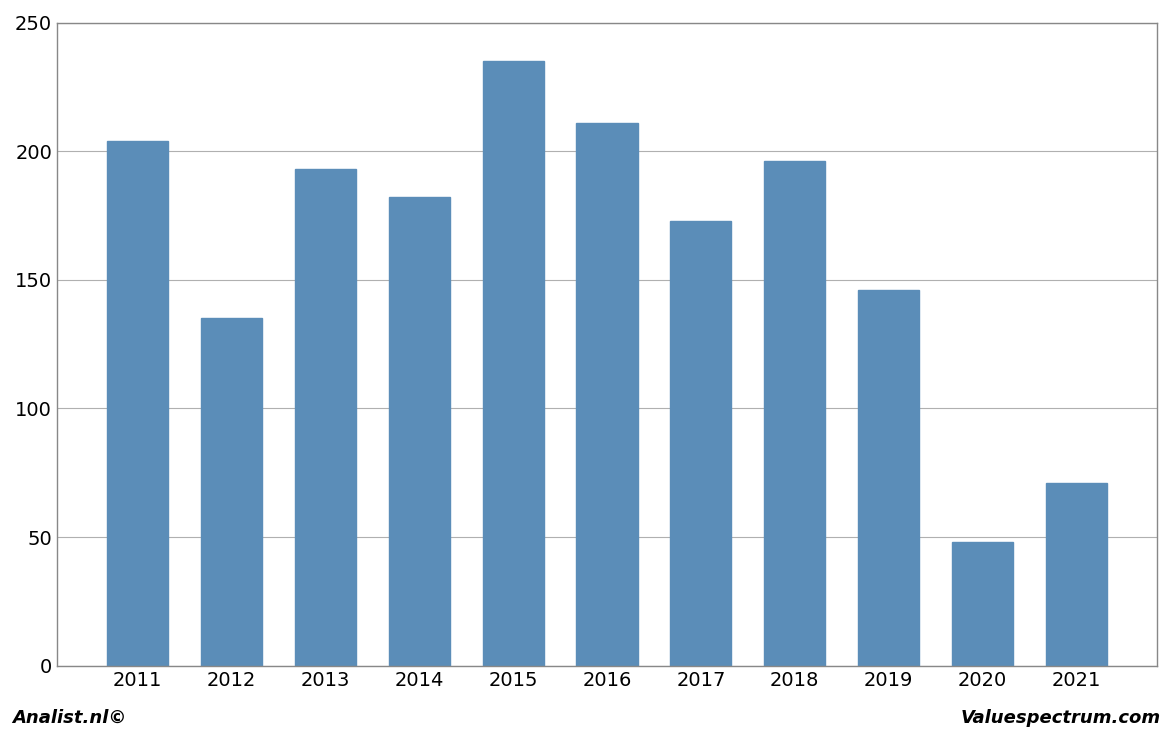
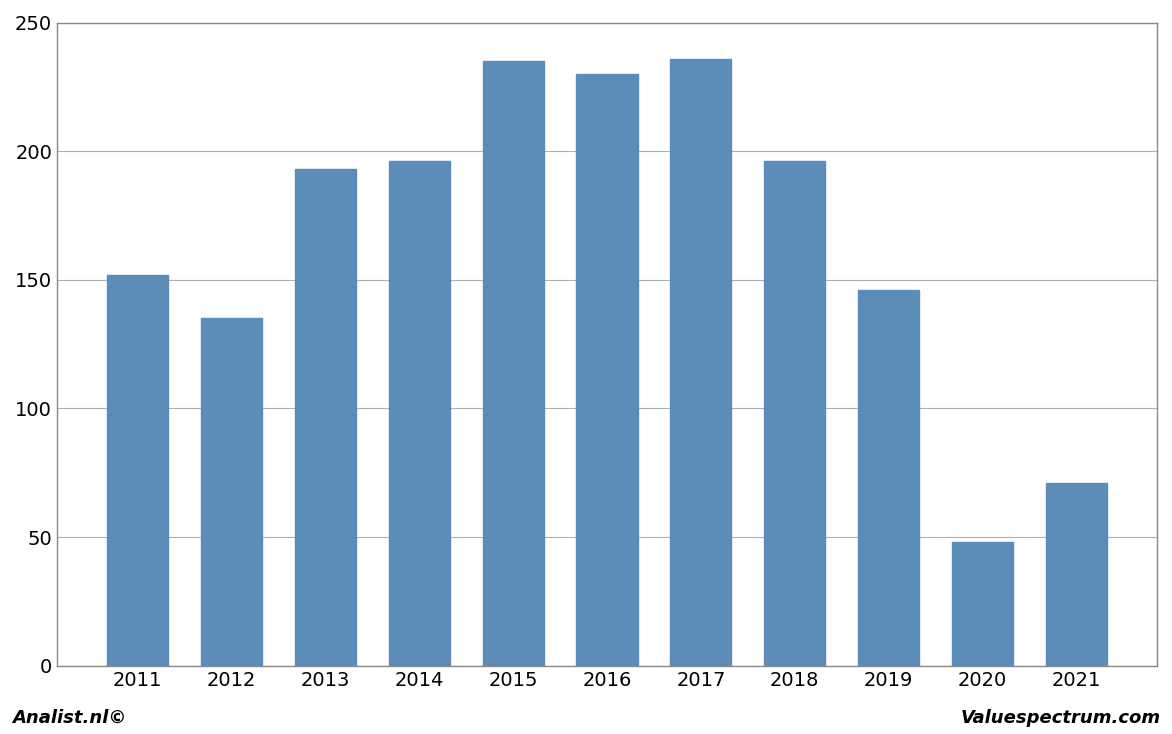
2011: 204 -> 152
2014: 182 -> 196
2016: 211 -> 230
2017: 173 -> 236
